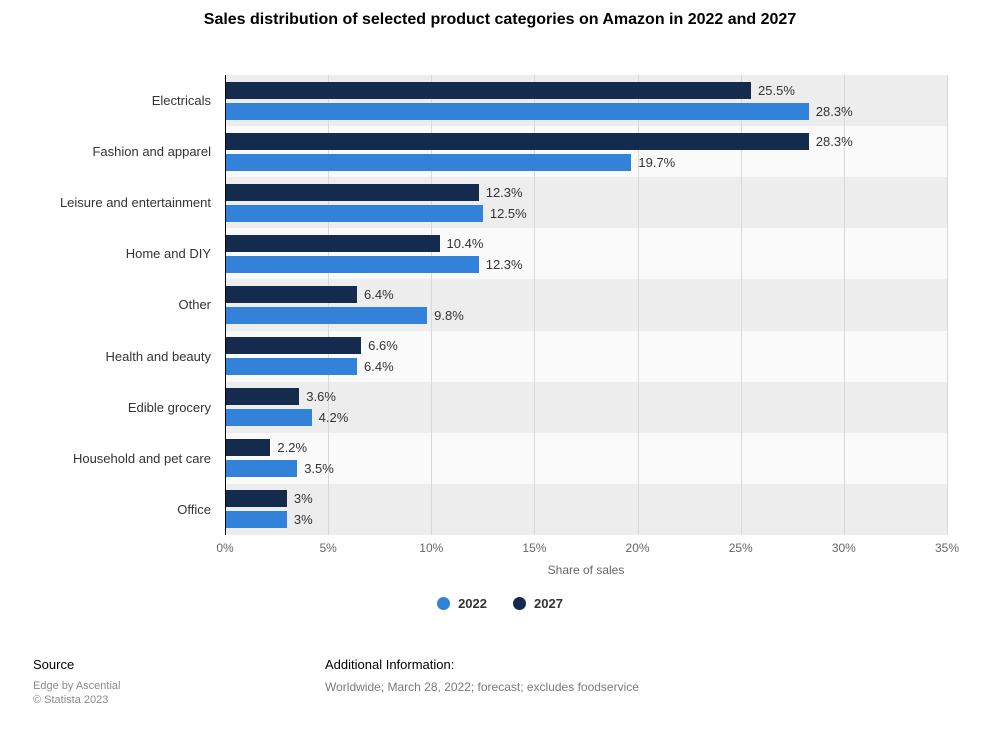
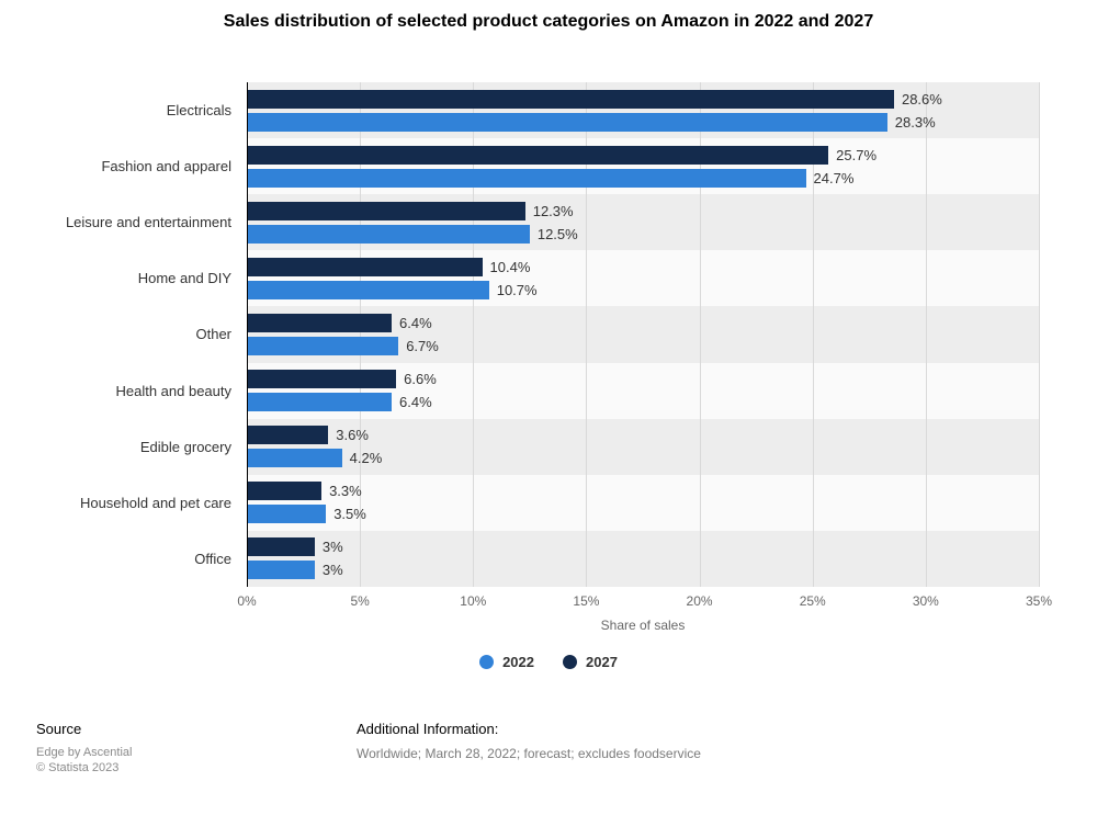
2027/Electricals: 25.5% -> 28.6%
2027/Fashion and apparel: 28.3% -> 25.7%
2022/Fashion and apparel: 19.7% -> 24.7%
2022/Home and DIY: 12.3% -> 10.7%
2022/Other: 9.8% -> 6.7%
2027/Household and pet care: 2.2% -> 3.3%
